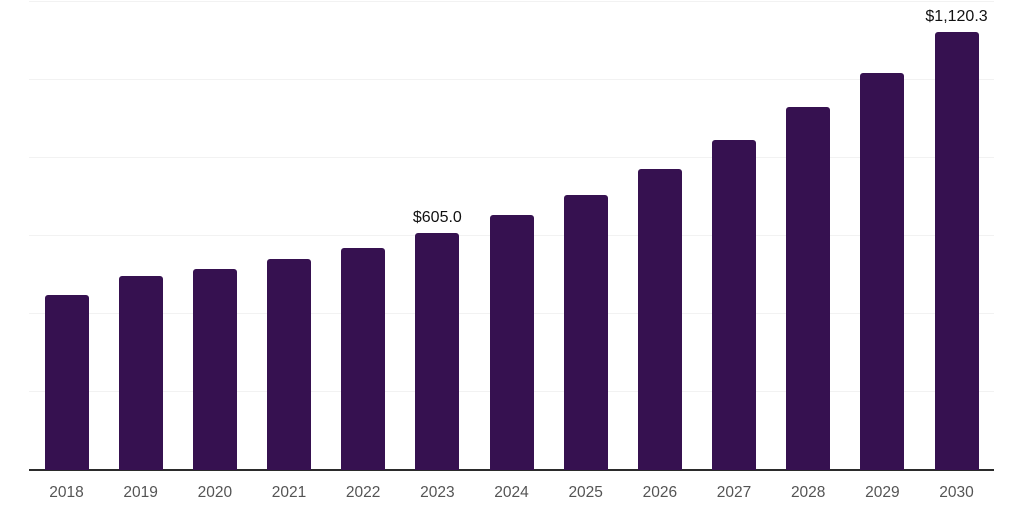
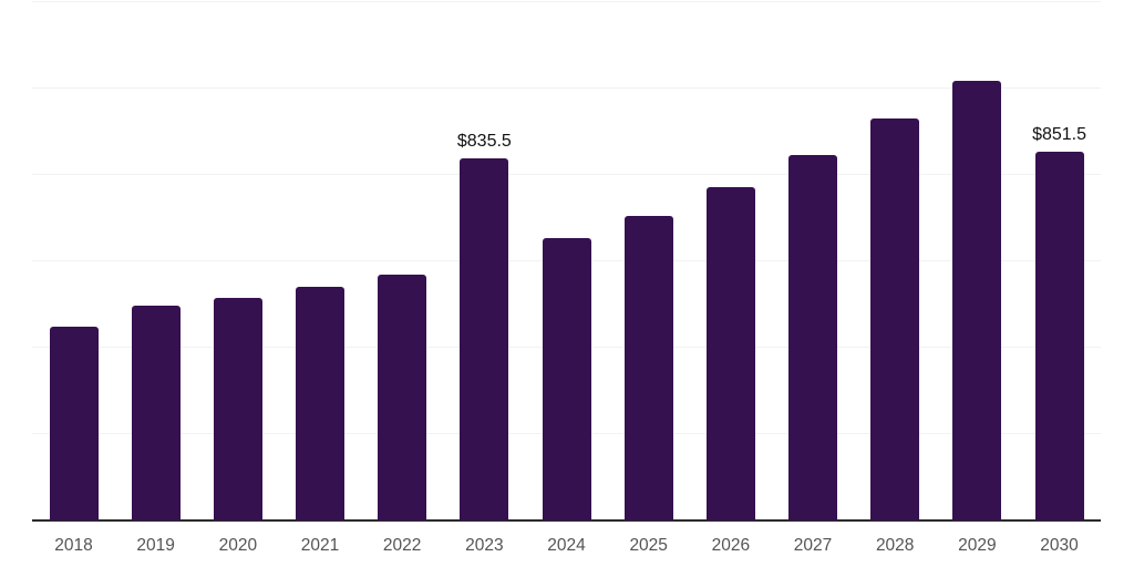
2023: $605.0 -> $835.5
2030: $1,120.3 -> $851.5
